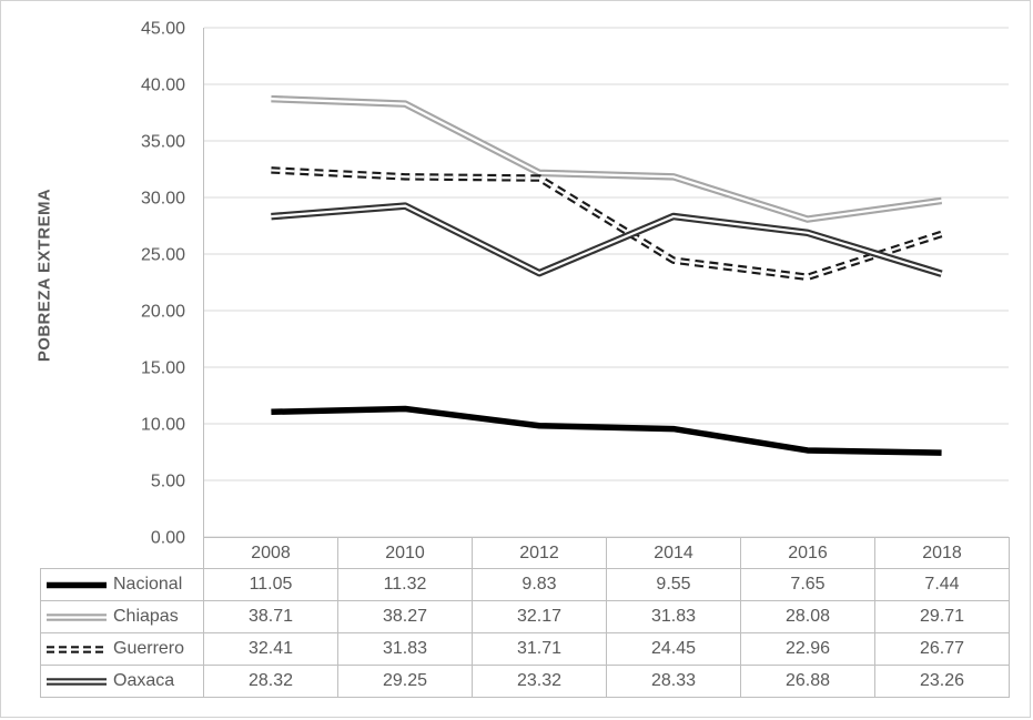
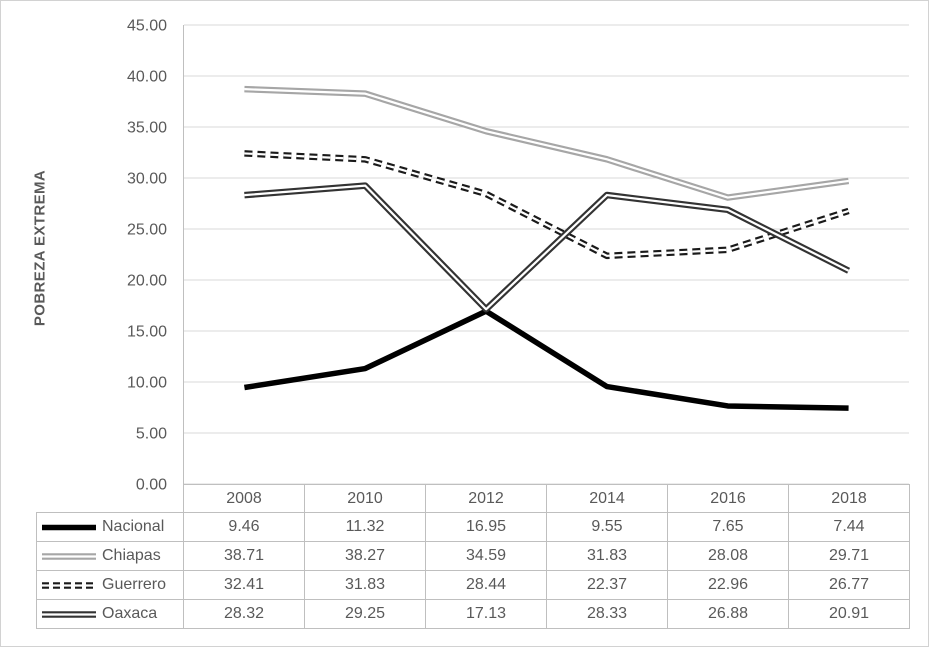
Nacional/2008: 11.05 -> 9.46
Nacional/2012: 9.83 -> 16.95
Chiapas/2012: 32.17 -> 34.59
Guerrero/2012: 31.71 -> 28.44
Oaxaca/2012: 23.32 -> 17.13
Guerrero/2014: 24.45 -> 22.37
Oaxaca/2018: 23.26 -> 20.91
